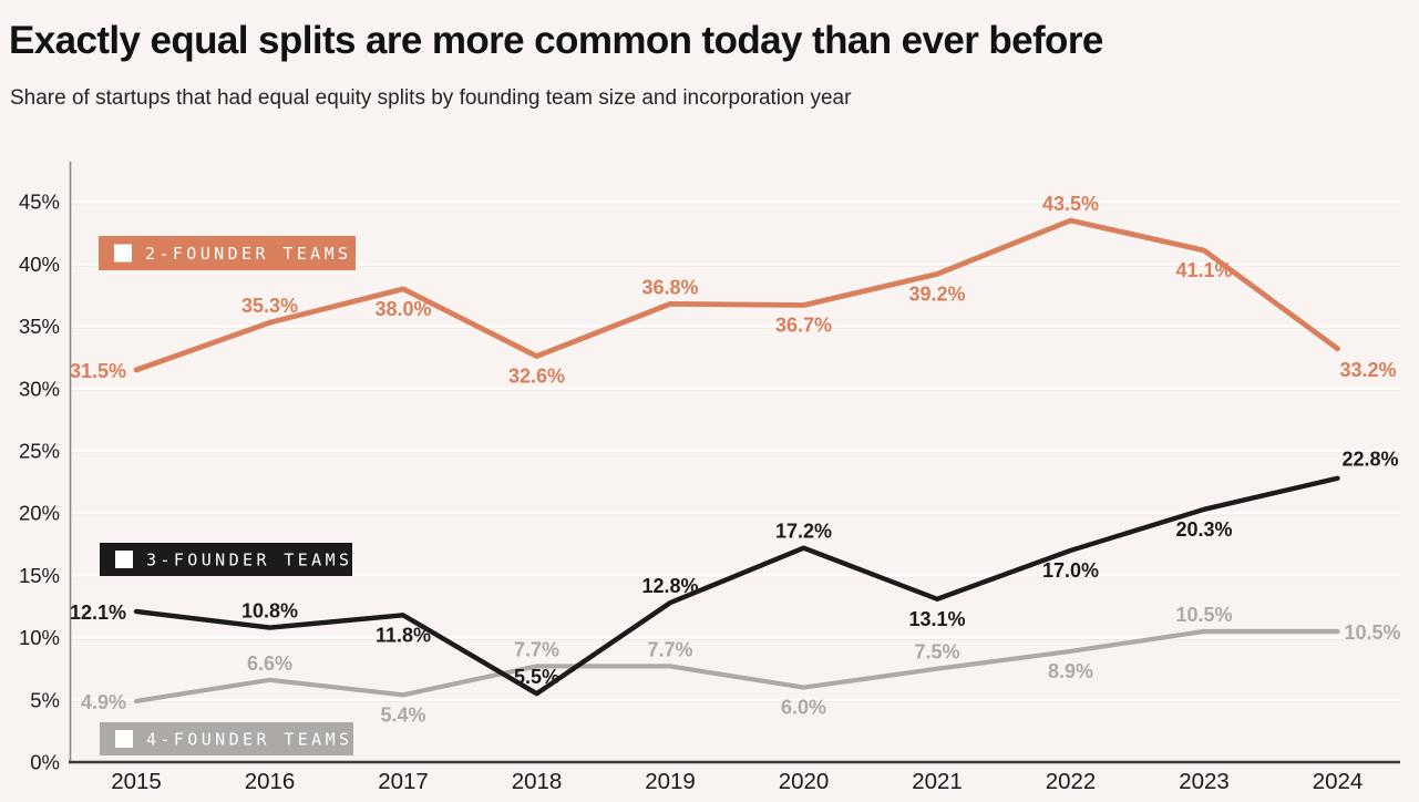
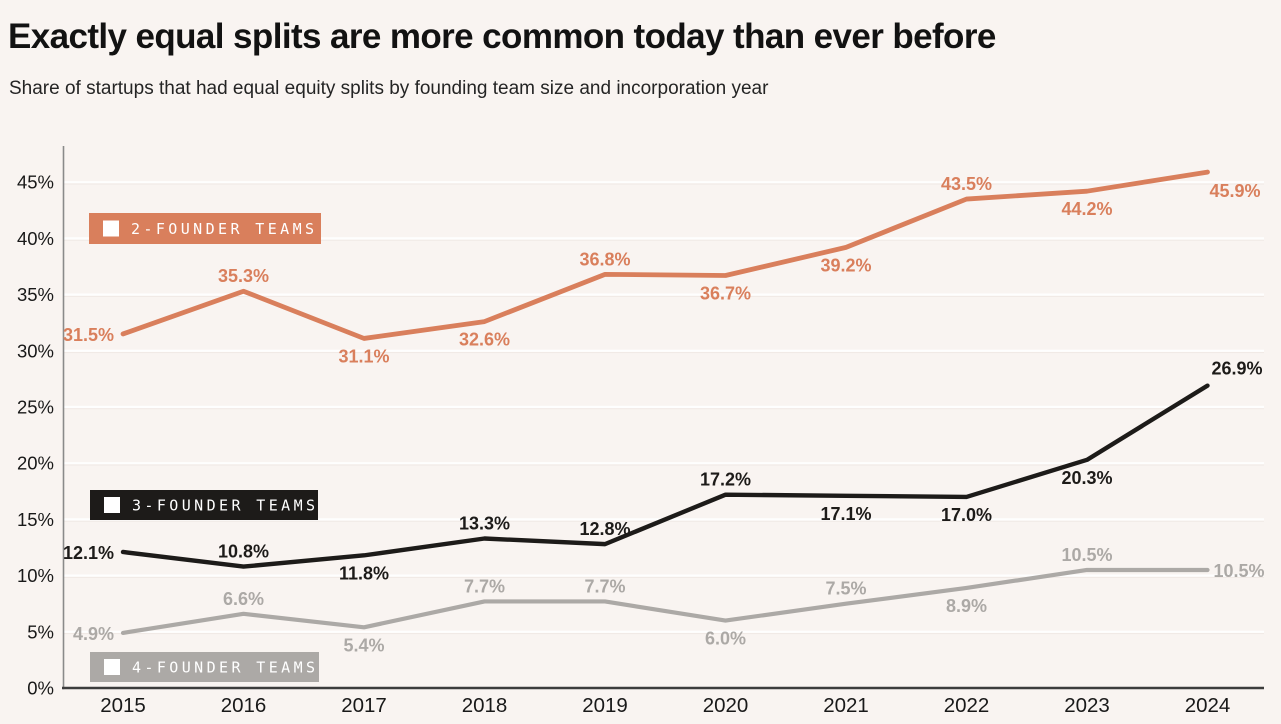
2-FOUNDER TEAMS/2017: 38.0% -> 31.1%
3-FOUNDER TEAMS/2018: 5.5% -> 13.3%
3-FOUNDER TEAMS/2021: 13.1% -> 17.1%
2-FOUNDER TEAMS/2023: 41.1% -> 44.2%
2-FOUNDER TEAMS/2024: 33.2% -> 45.9%
3-FOUNDER TEAMS/2024: 22.8% -> 26.9%
